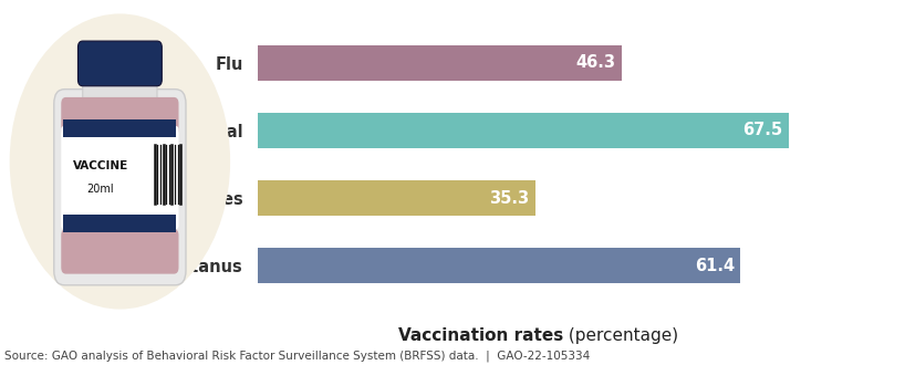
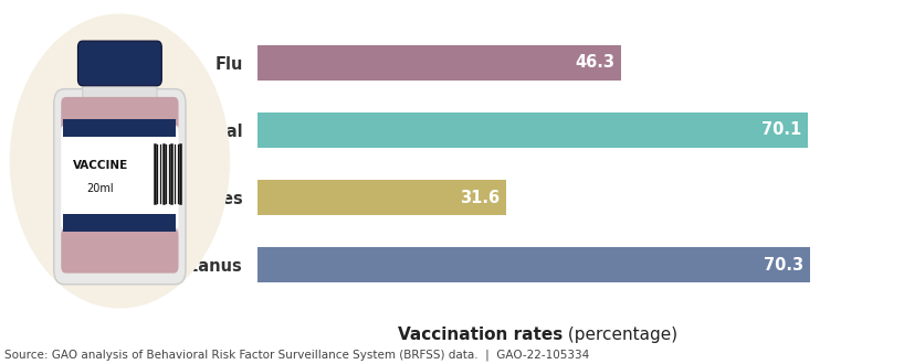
Pneumococcal: 67.5 -> 70.1
Shingles: 35.3 -> 31.6
Tetanus: 61.4 -> 70.3
